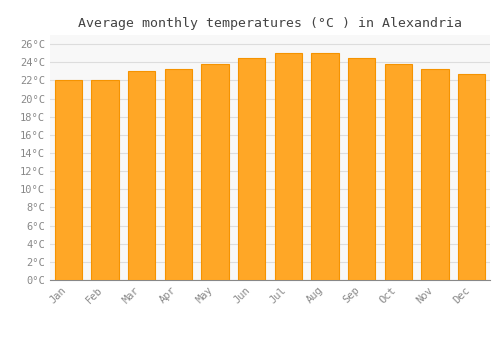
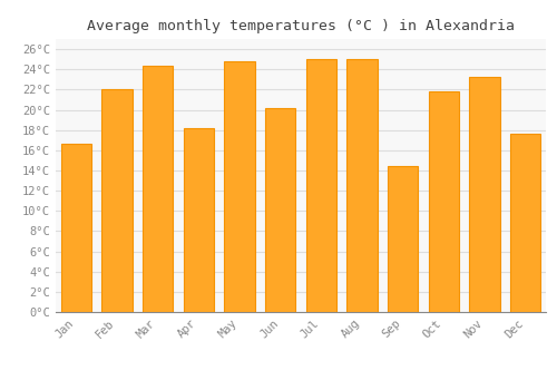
Jan: 22.0°C -> 16.6°C
Mar: 23.0°C -> 24.4°C
Apr: 23.3°C -> 18.2°C
May: 23.8°C -> 24.8°C
Jun: 24.5°C -> 20.2°C
Sep: 24.5°C -> 14.4°C
Oct: 23.8°C -> 21.8°C
Dec: 22.7°C -> 17.6°C
